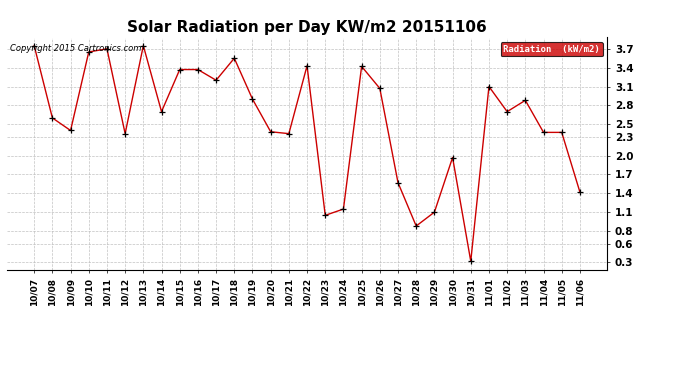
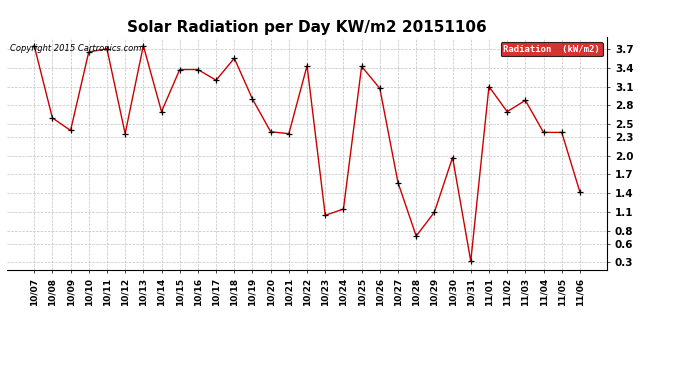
10/28: 0.88 -> 0.72
